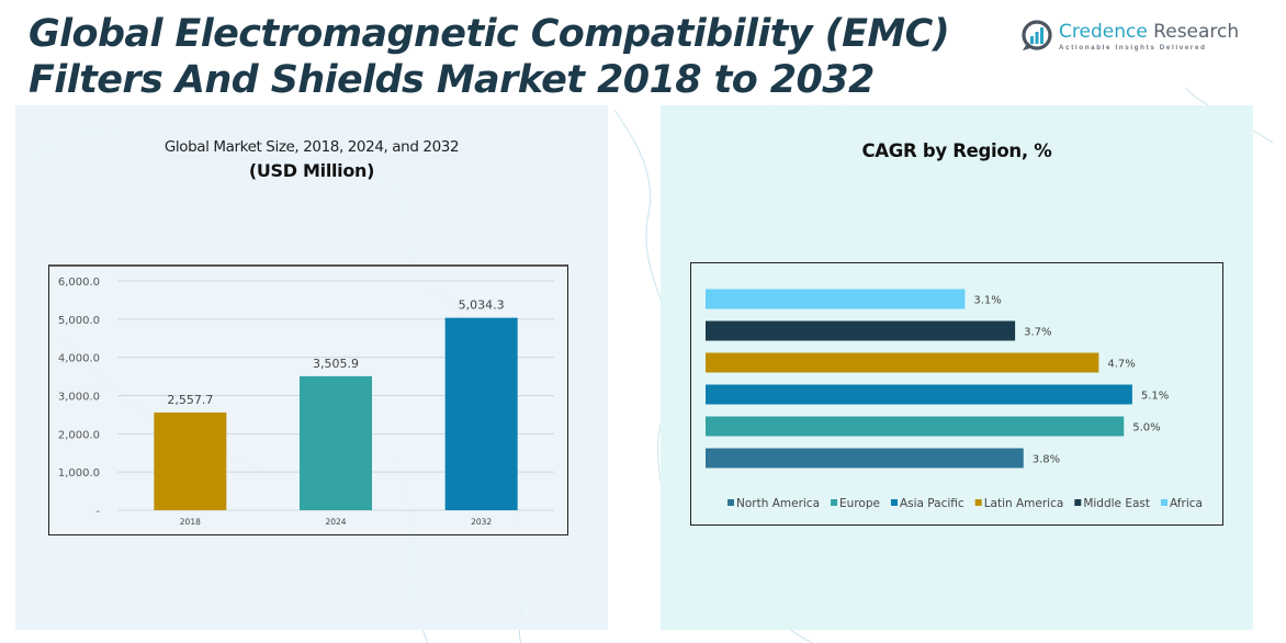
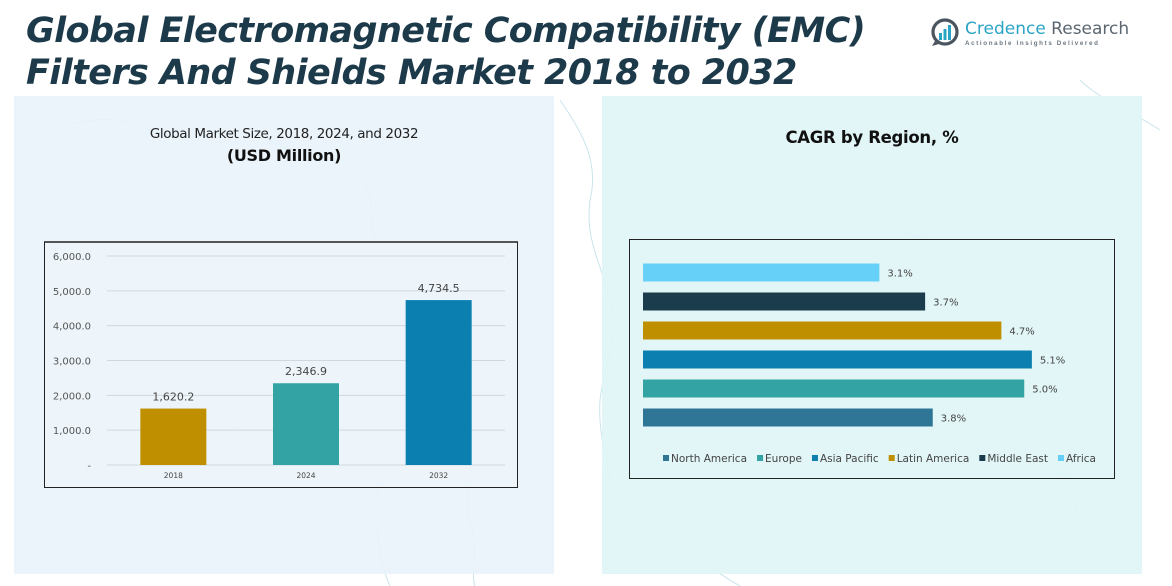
Global Market Size, 2018, 2024, and 2032/2018: 2,557.7 -> 1,620.2
Global Market Size, 2018, 2024, and 2032/2024: 3,505.9 -> 2,346.9
Global Market Size, 2018, 2024, and 2032/2032: 5,034.3 -> 4,734.5
